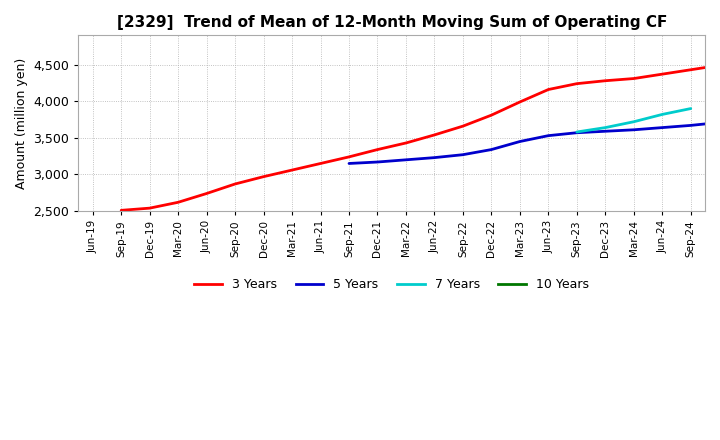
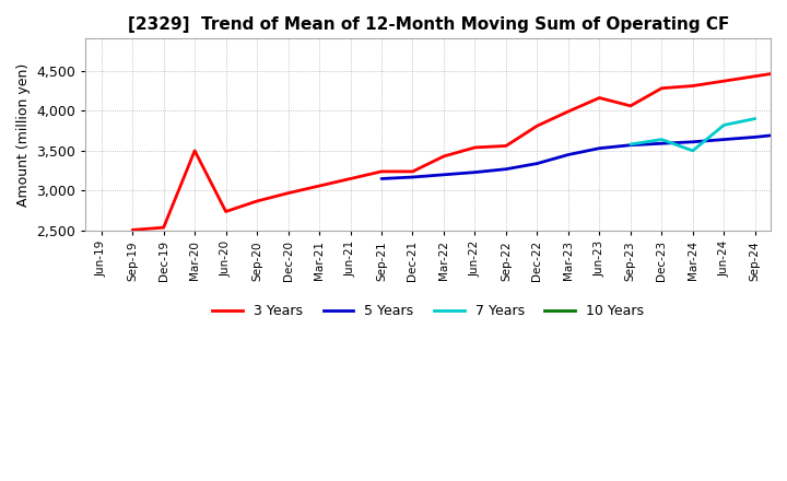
3 Years/Mar-20: 2,620 -> 3,500
3 Years/Dec-21: 3,340 -> 3,240
3 Years/Sep-22: 3,660 -> 3,560
3 Years/Sep-23: 4,240 -> 4,060
7 Years/Mar-24: 3,720 -> 3,500
